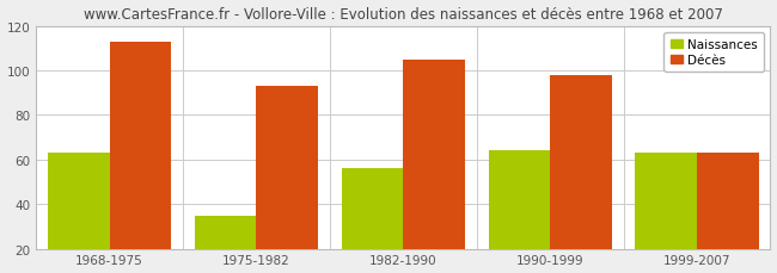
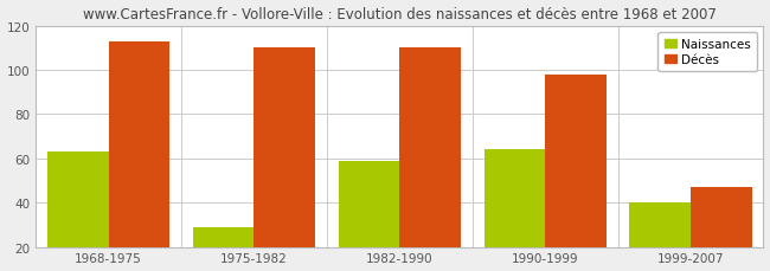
Naissances/1975-1982: 35 -> 29
Décès/1975-1982: 93 -> 110
Naissances/1982-1990: 56 -> 59
Décès/1982-1990: 105 -> 110
Naissances/1999-2007: 63 -> 40
Décès/1999-2007: 63 -> 47
